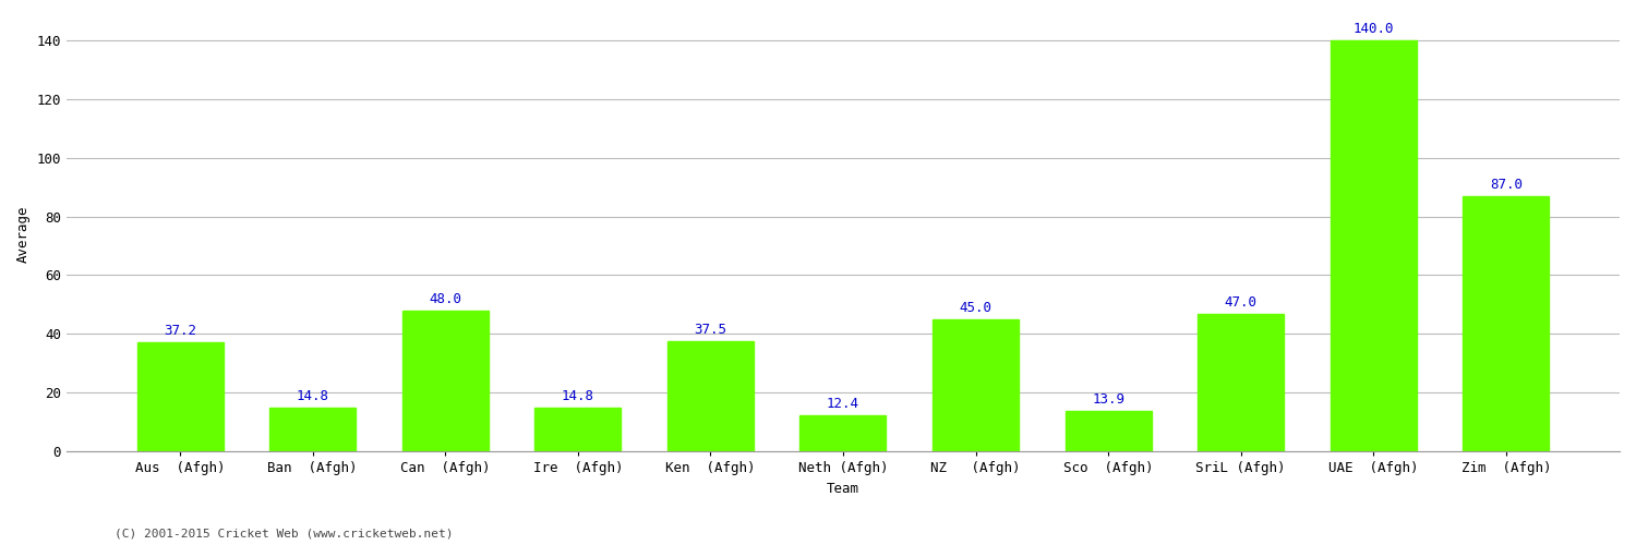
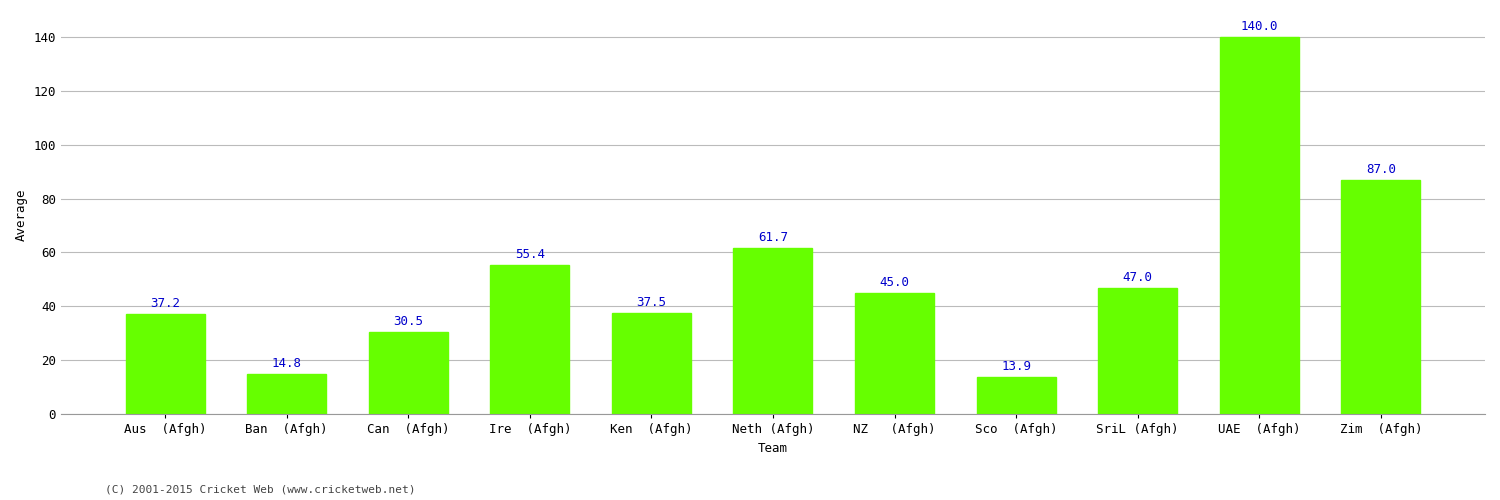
Can (Afgh): 48.0 -> 30.5
Ire (Afgh): 14.8 -> 55.4
Neth (Afgh): 12.4 -> 61.7
